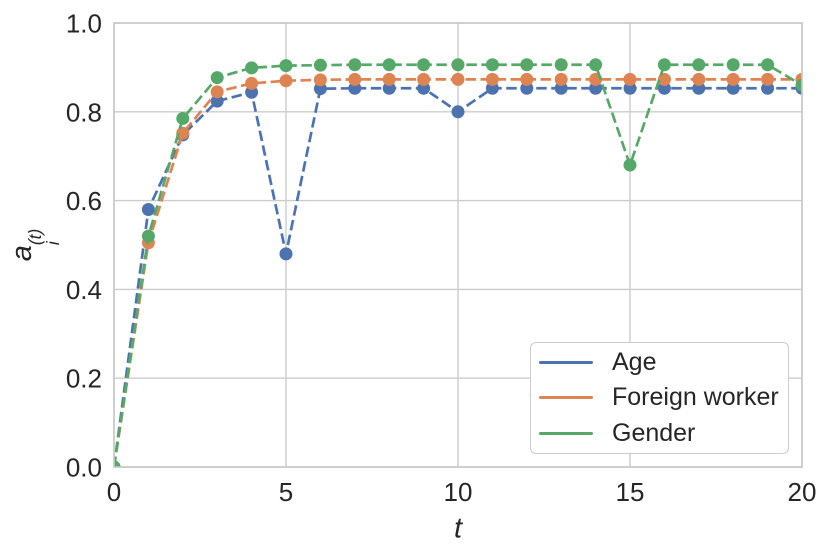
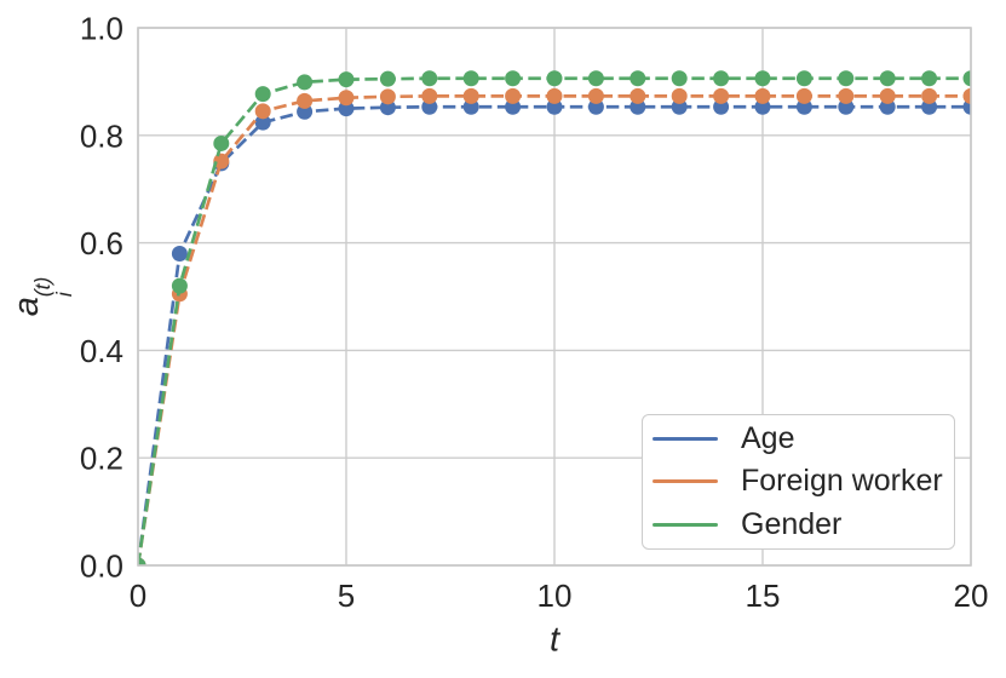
Age/5: 0.48 -> 0.85
Age/10: 0.80 -> 0.85
Gender/15: 0.68 -> 0.91
Gender/20: 0.86 -> 0.91
